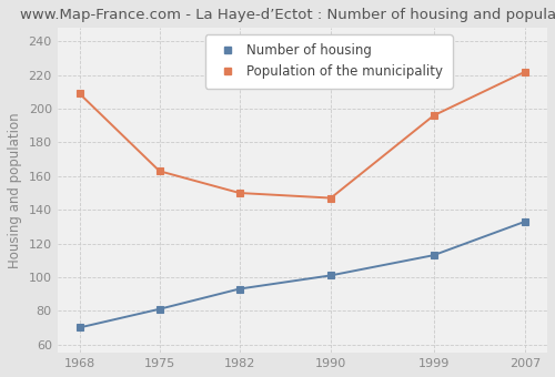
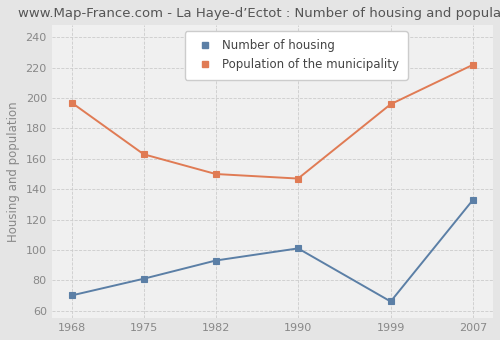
Population of the municipality/1968: 209 -> 197
Number of housing/1999: 113 -> 66
